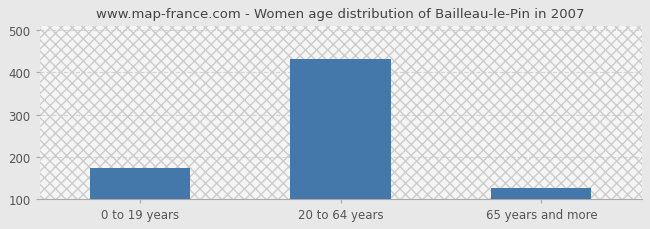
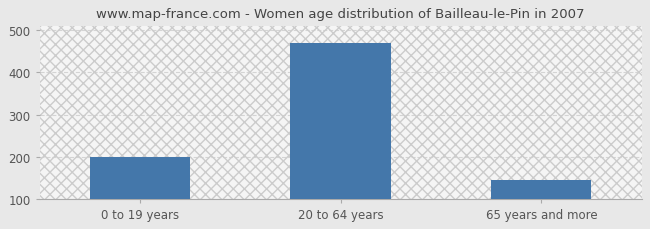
0 to 19 years: 175 -> 200
20 to 64 years: 432 -> 470
65 years and more: 127 -> 145
